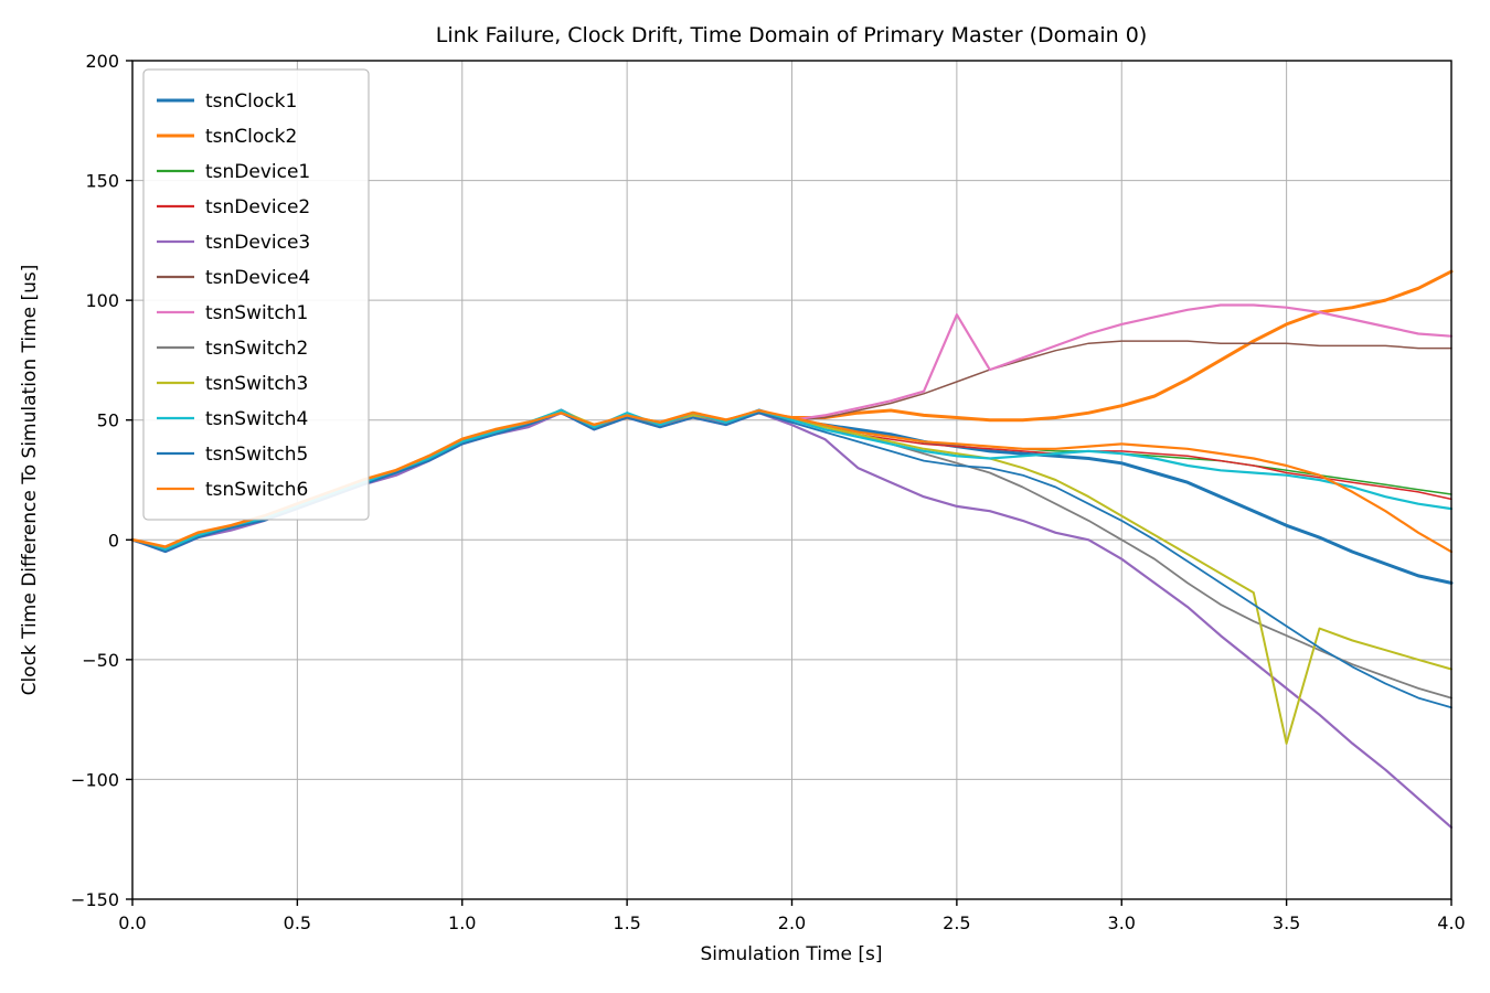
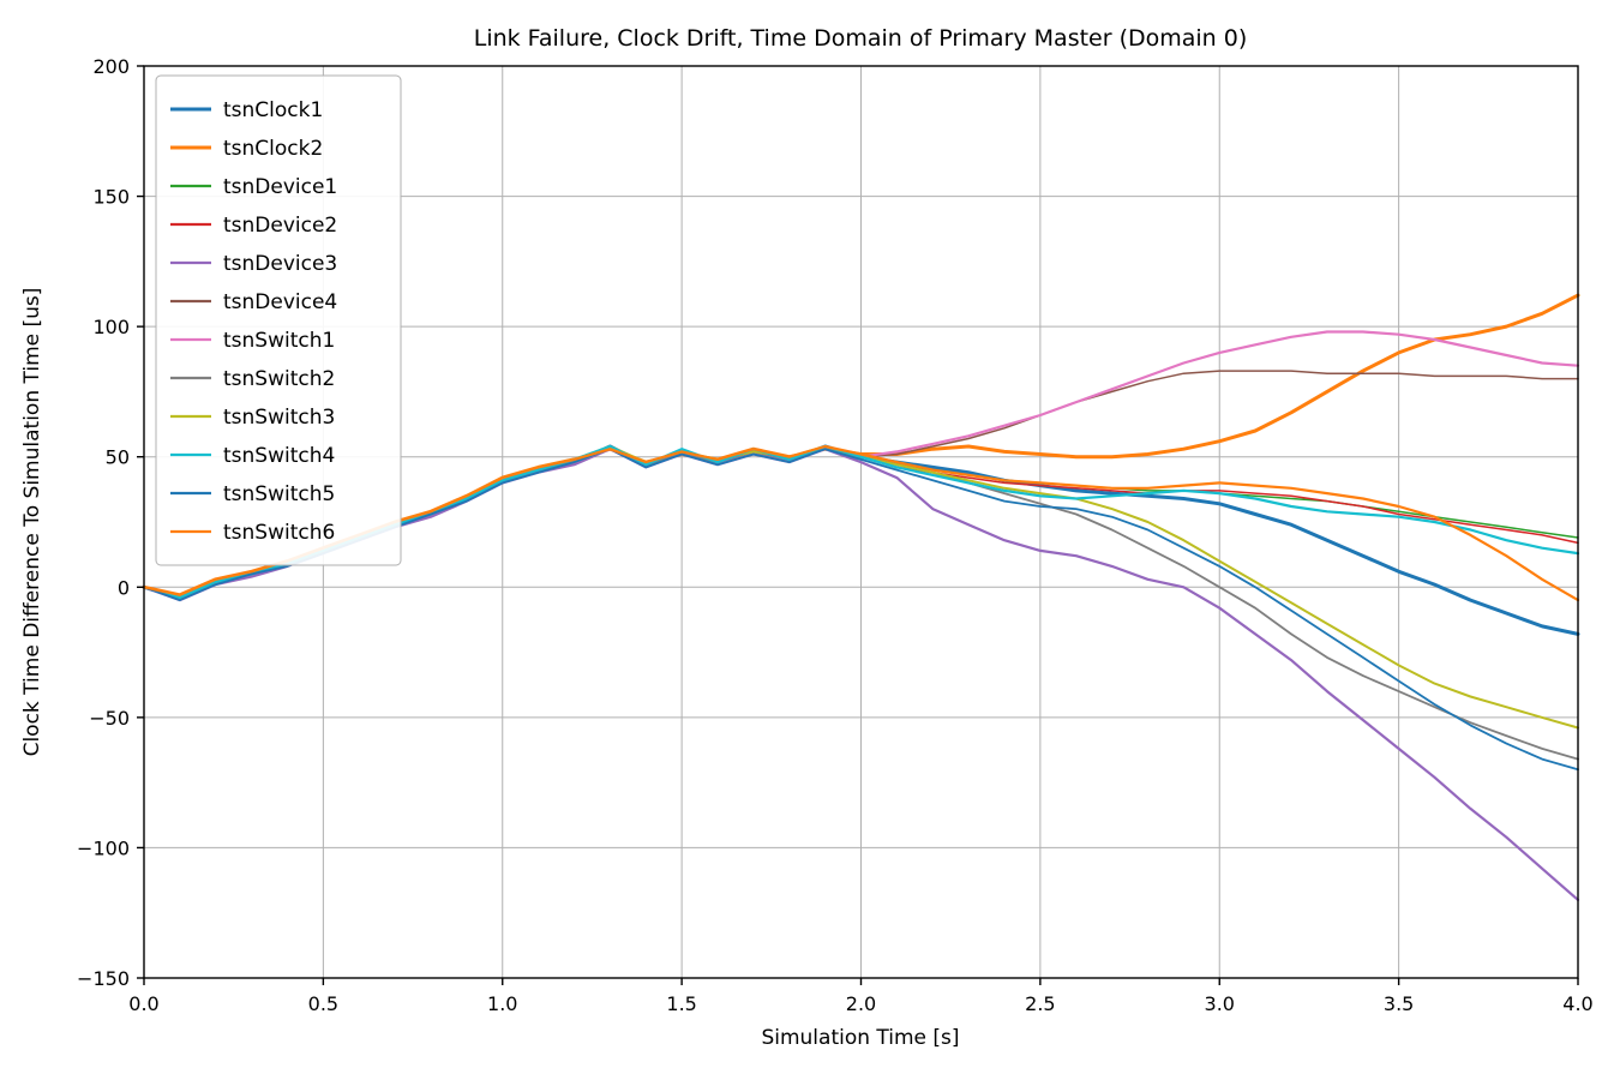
tsnSwitch1/2.5: 94 -> 66
tsnSwitch3/3.5: -85 -> -30
